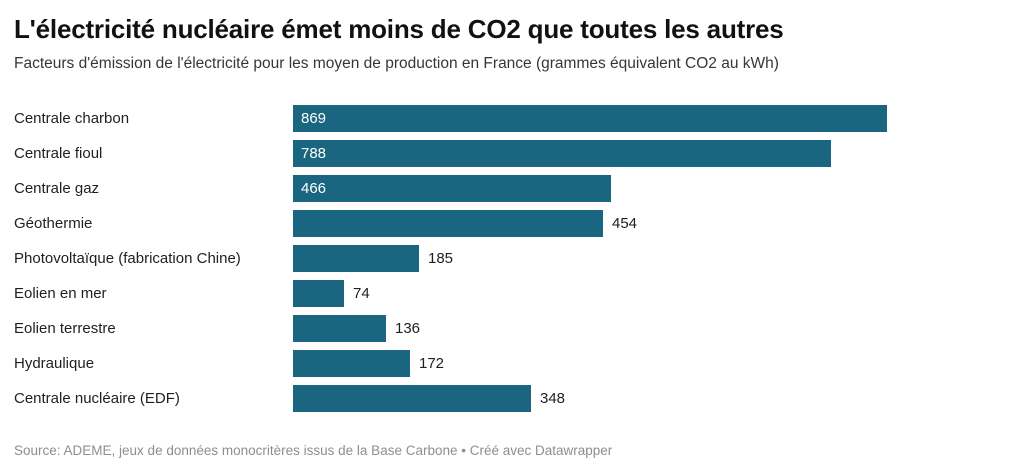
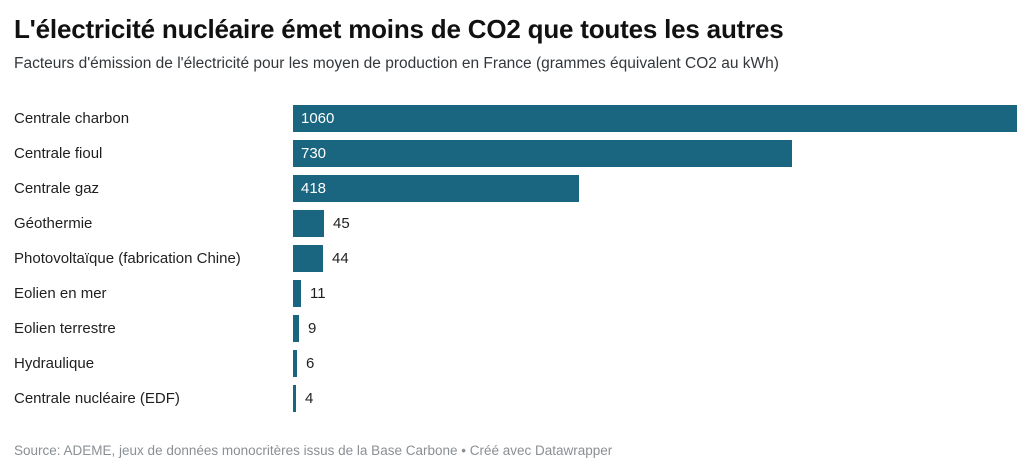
Centrale charbon: 869 -> 1060
Centrale fioul: 788 -> 730
Centrale gaz: 466 -> 418
Géothermie: 454 -> 45
Photovoltaïque (fabrication Chine): 185 -> 44
Eolien en mer: 74 -> 11
Eolien terrestre: 136 -> 9
Hydraulique: 172 -> 6
Centrale nucléaire (EDF): 348 -> 4
